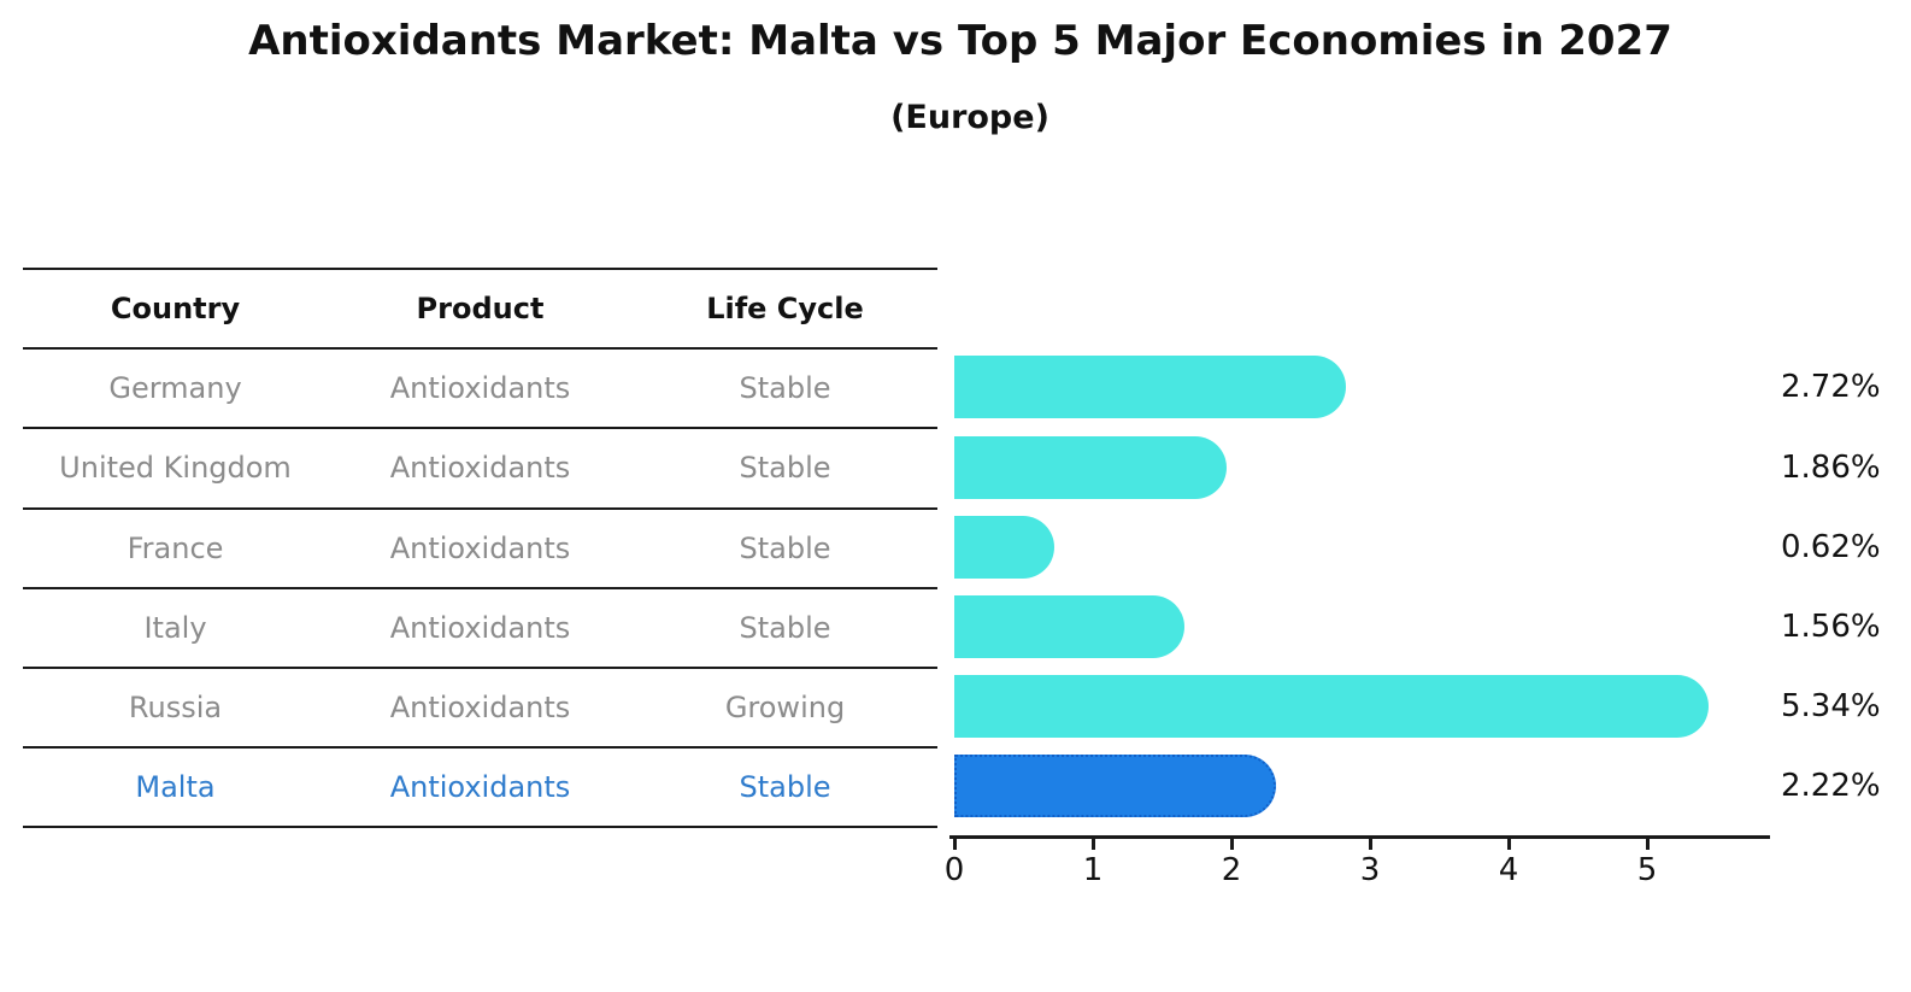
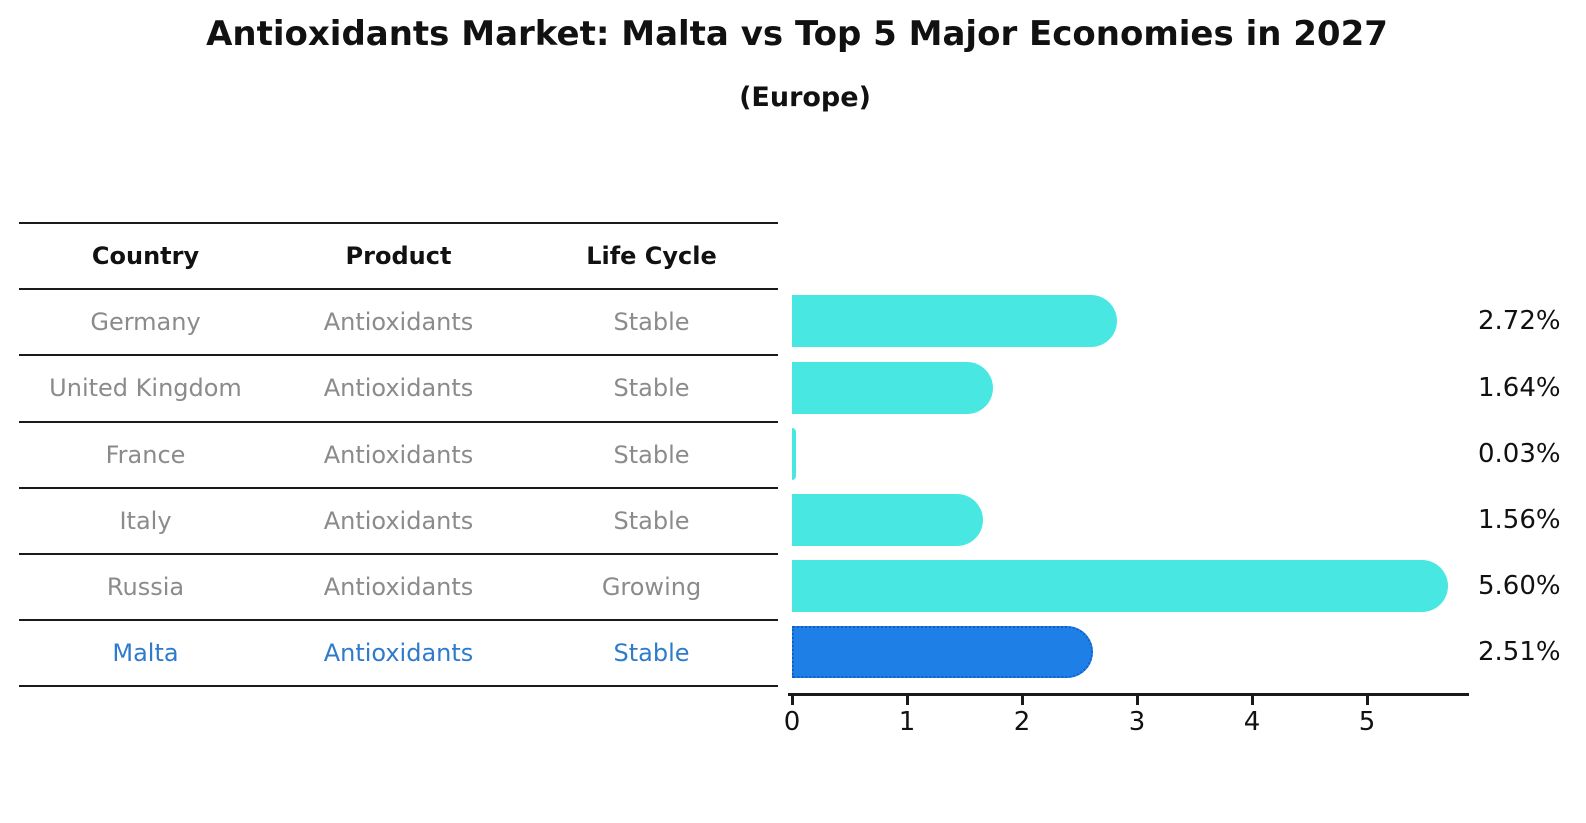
United Kingdom: 1.86% -> 1.64%
France: 0.62% -> 0.03%
Russia: 5.34% -> 5.60%
Malta: 2.22% -> 2.51%
